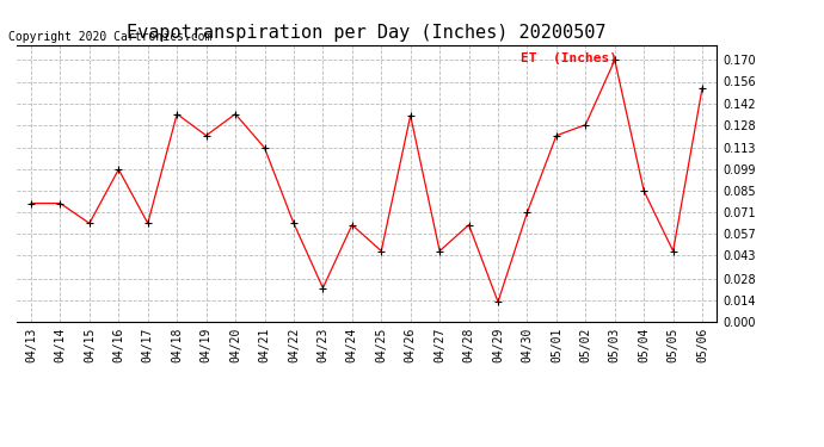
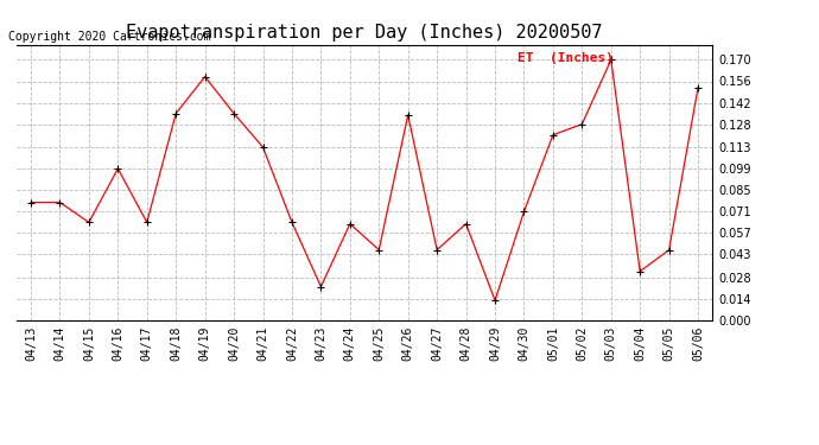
04/19: 0.121 -> 0.159
05/04: 0.085 -> 0.032
